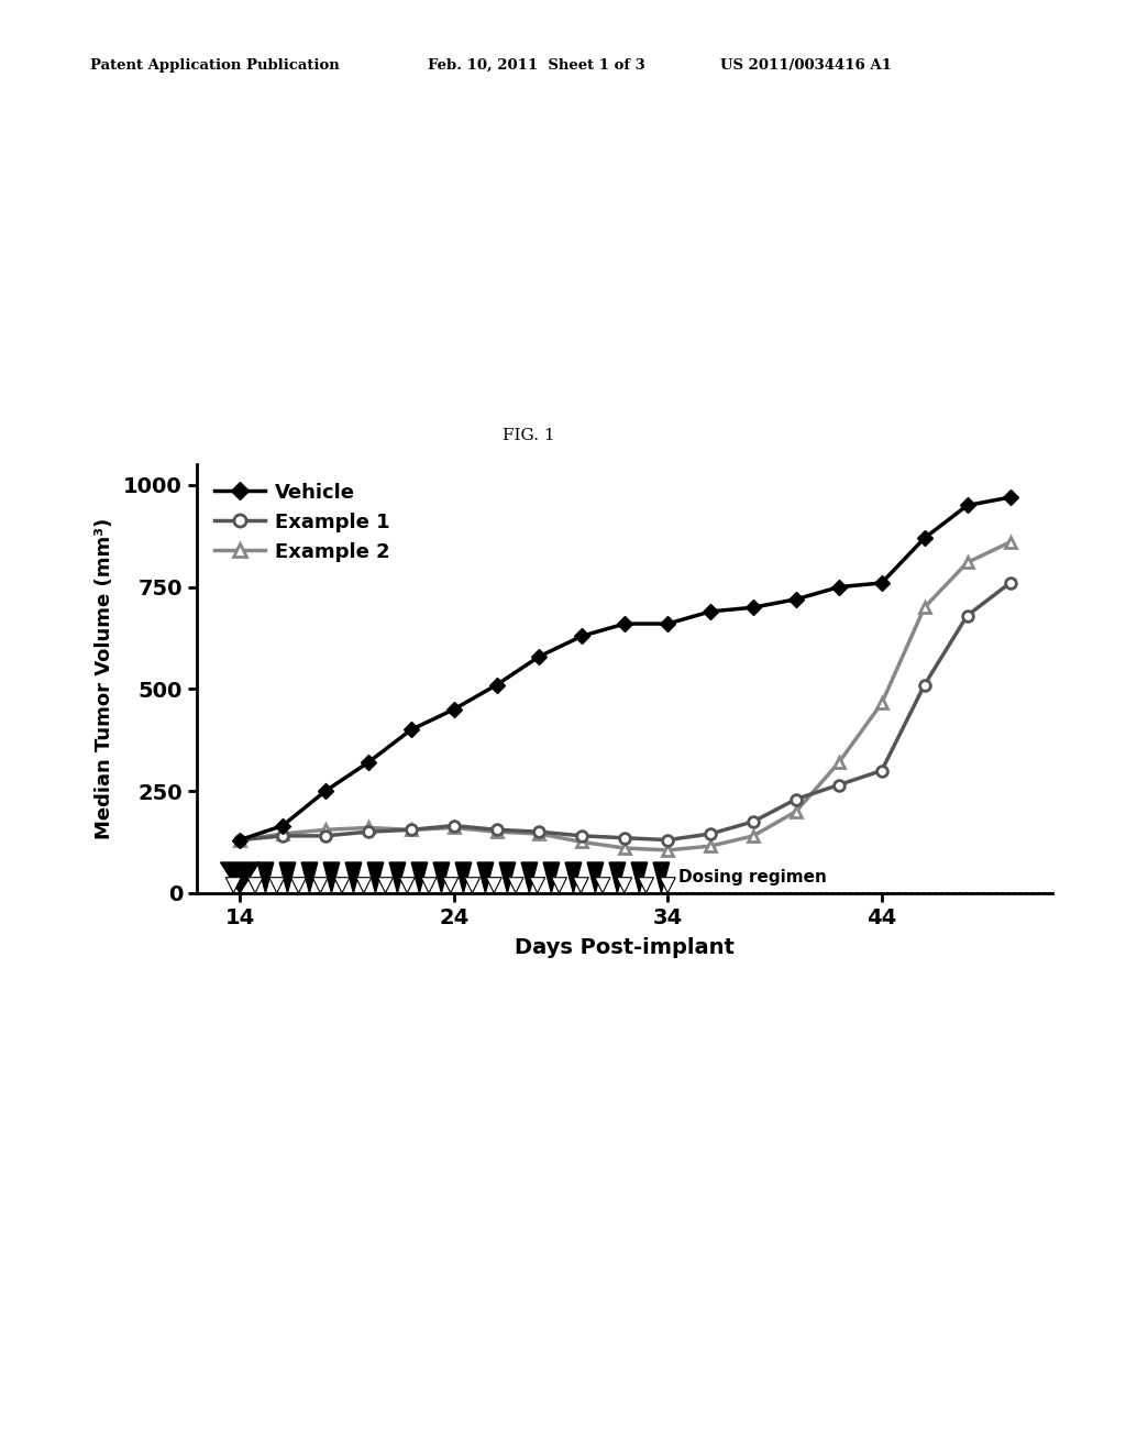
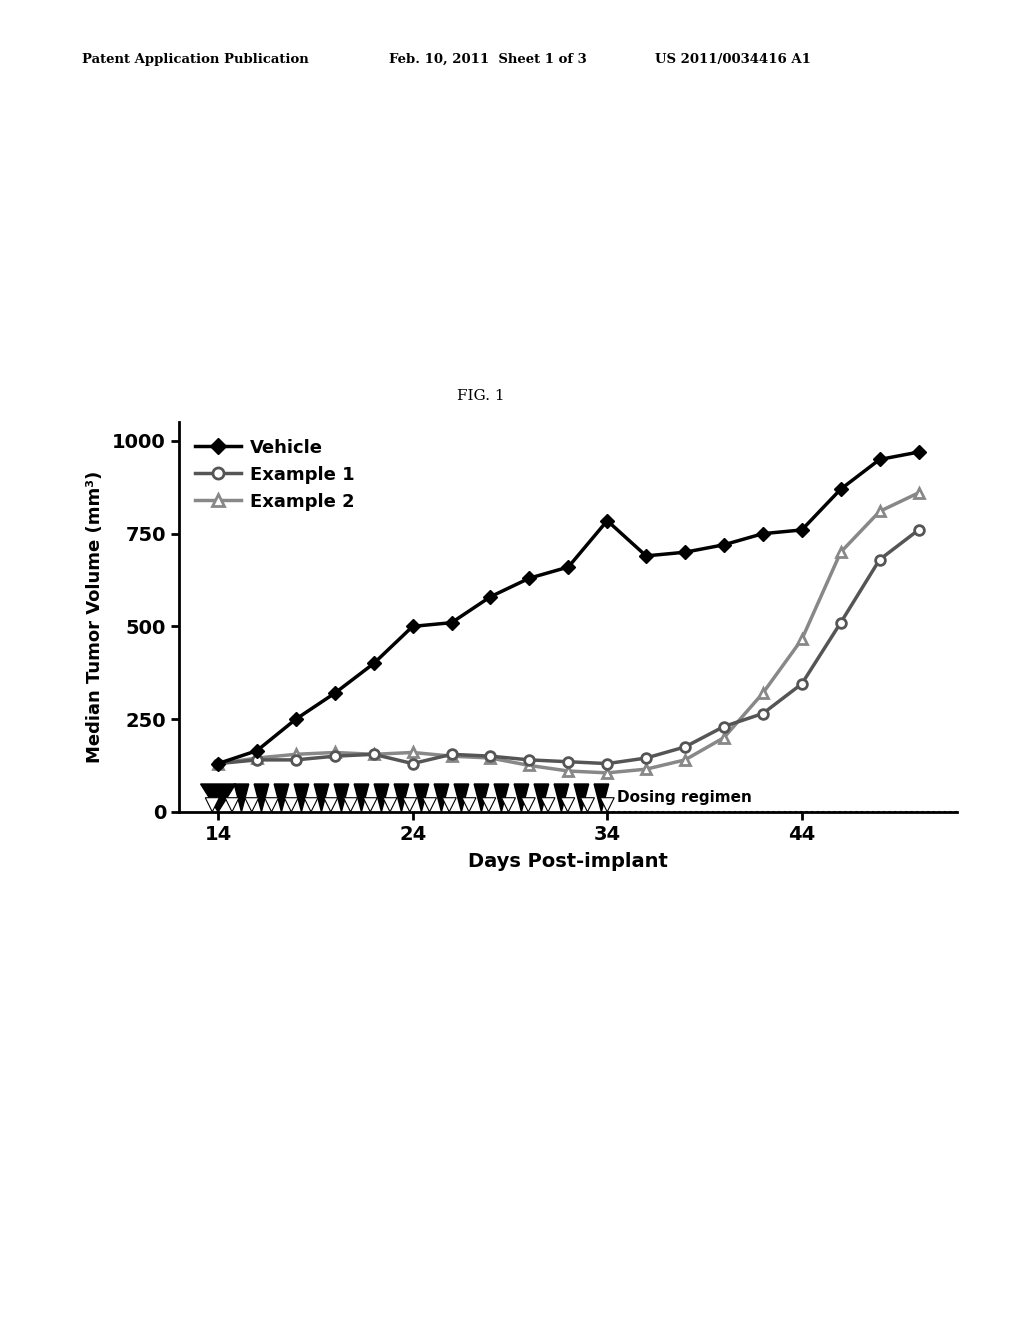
Vehicle/24: 450 -> 500
Example 1/24: 165 -> 130
Vehicle/34: 660 -> 785
Example 1/44: 300 -> 345
